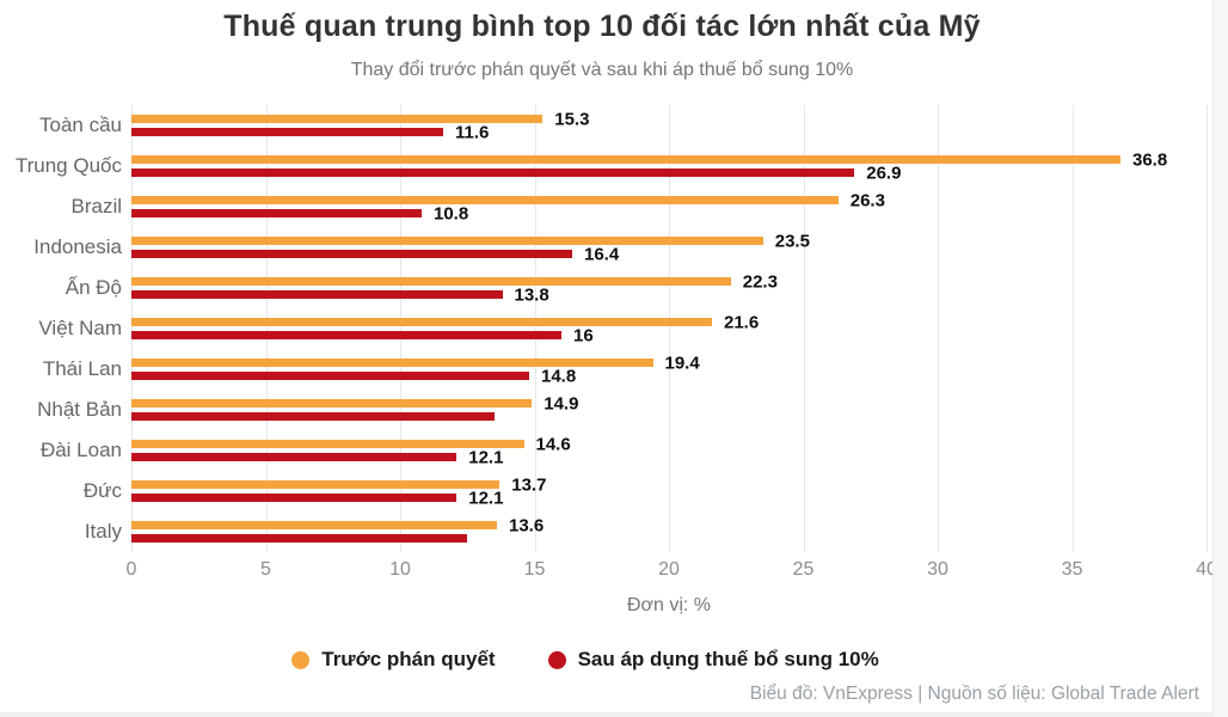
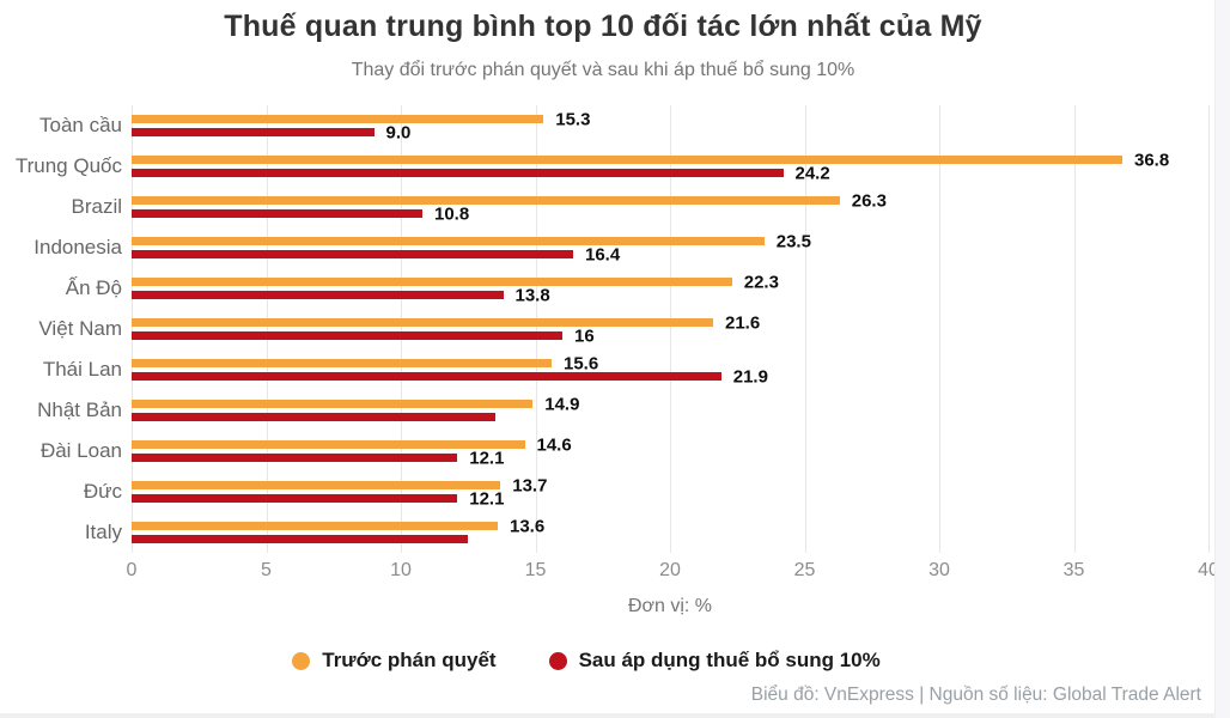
Sau áp dụng thuế bổ sung 10%/Toàn cầu: 11.6 -> 9.0
Sau áp dụng thuế bổ sung 10%/Trung Quốc: 26.9 -> 24.2
Trước phán quyết/Thái Lan: 19.4 -> 15.6
Sau áp dụng thuế bổ sung 10%/Thái Lan: 14.8 -> 21.9
